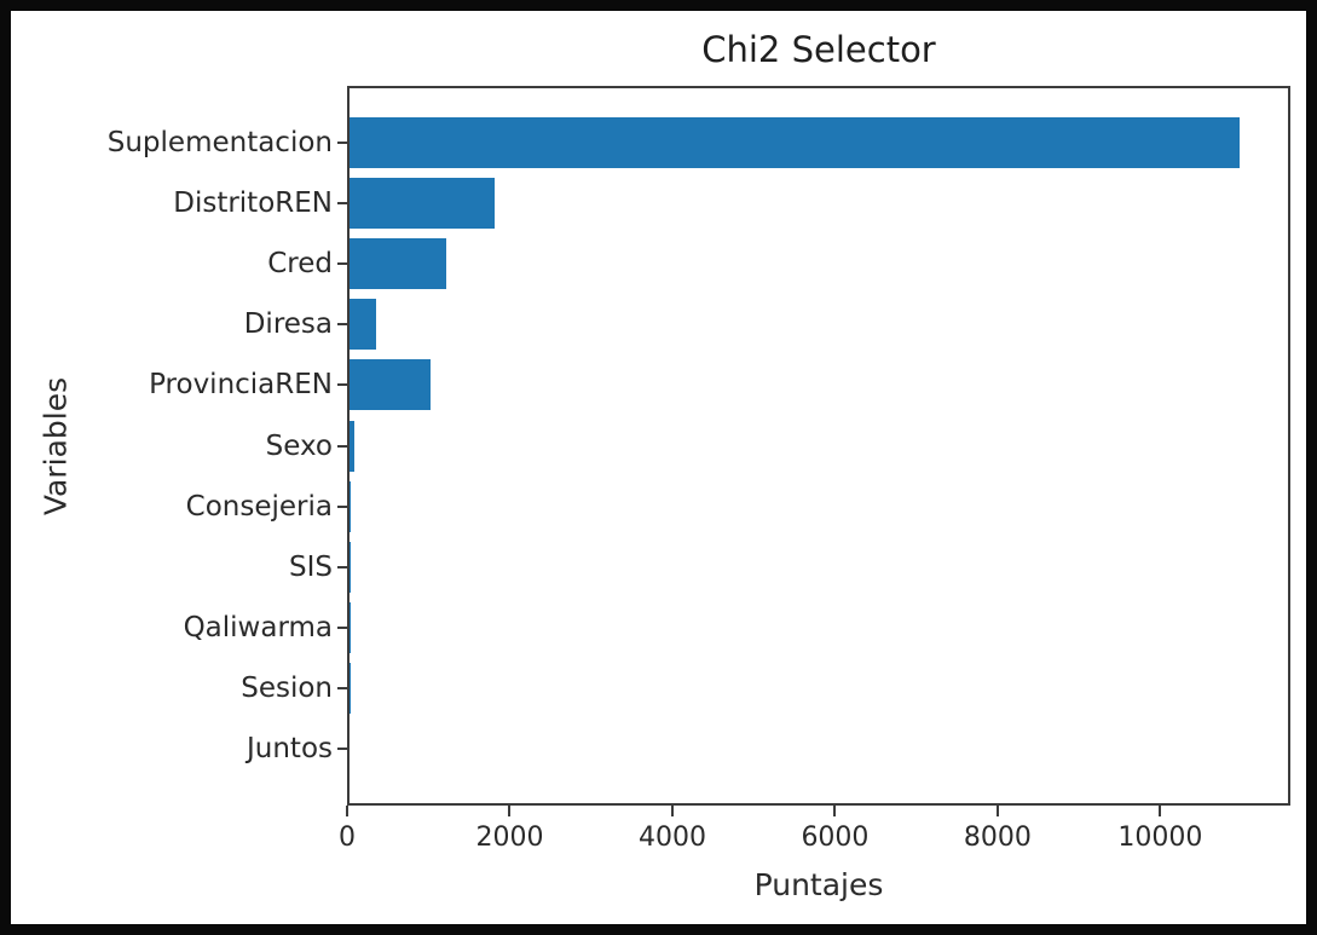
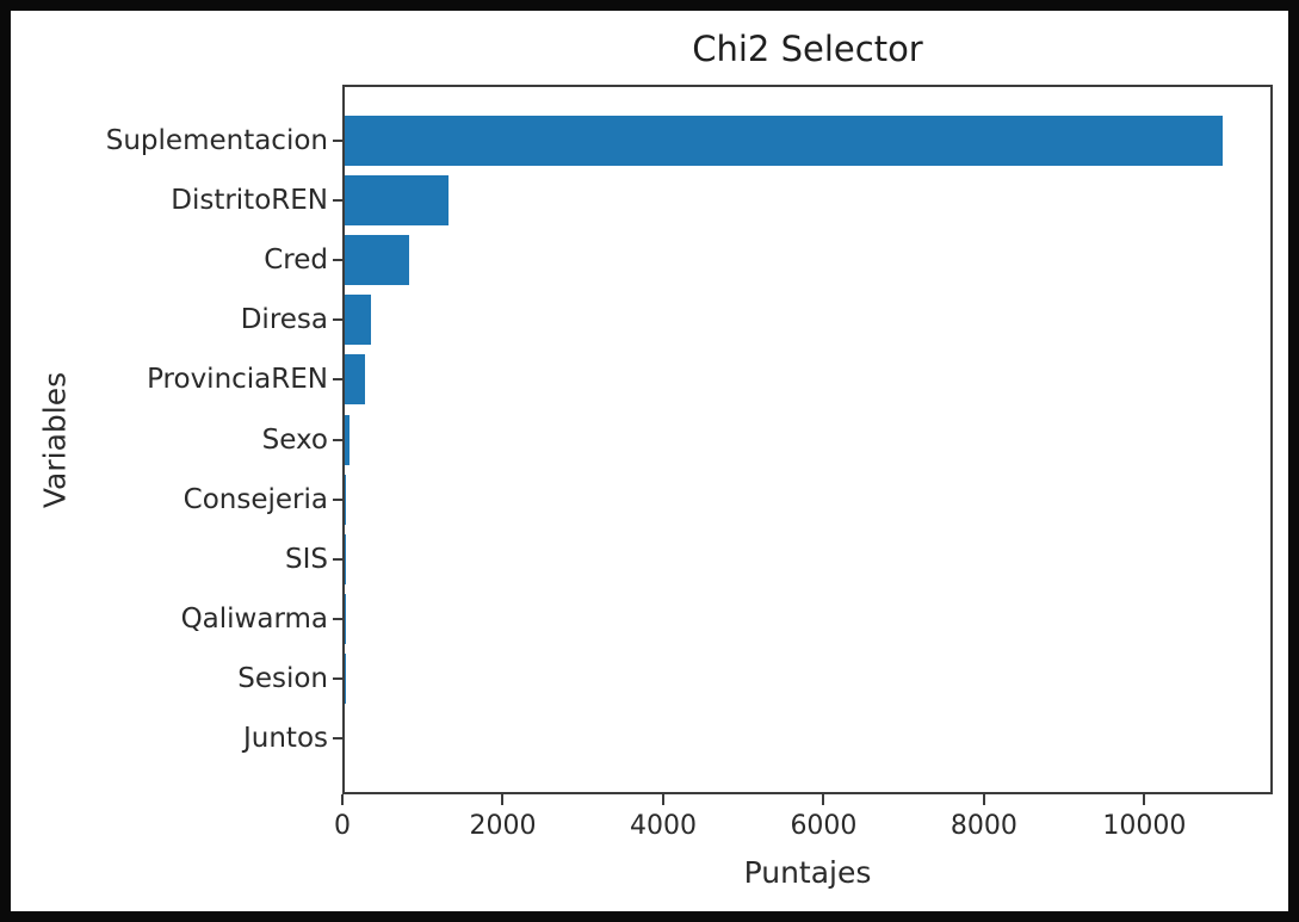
DistritoREN: 1800 -> 1300
Cred: 1200 -> 800
ProvinciaREN: 1000 -> 200
